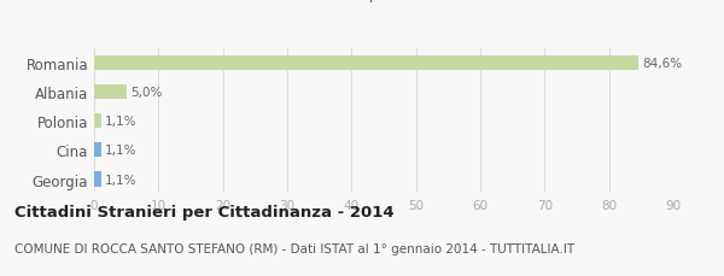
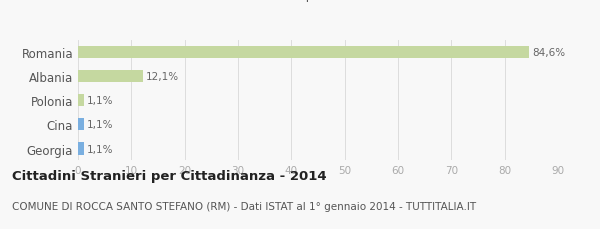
Albania: 5,0% -> 12,1%
